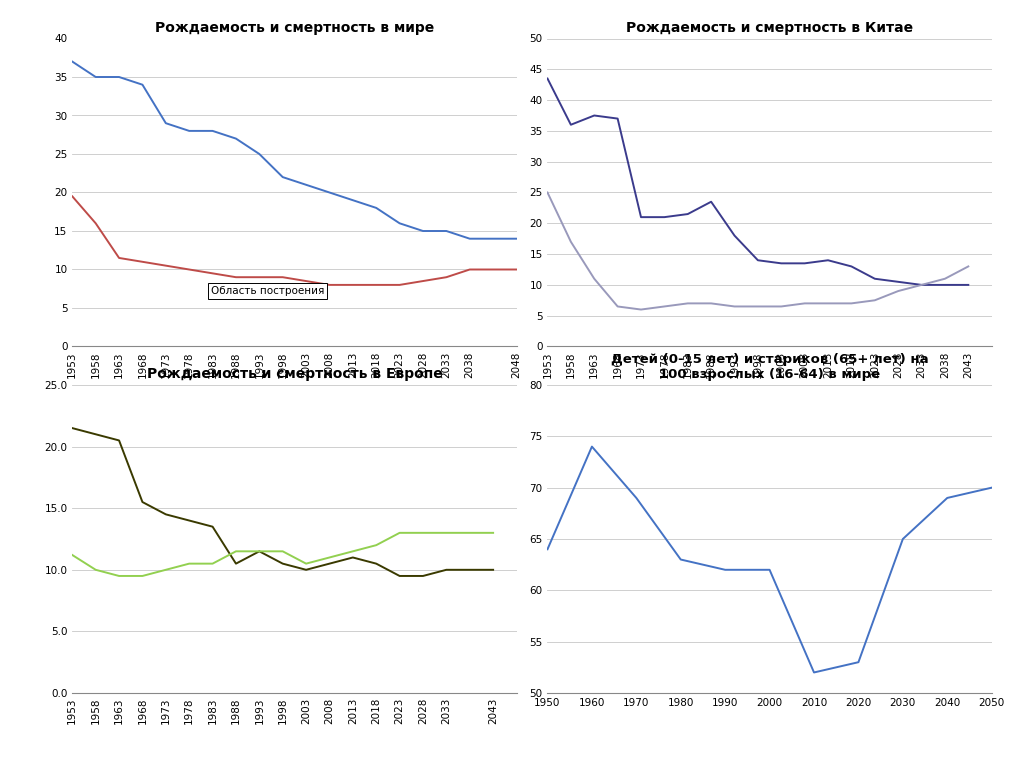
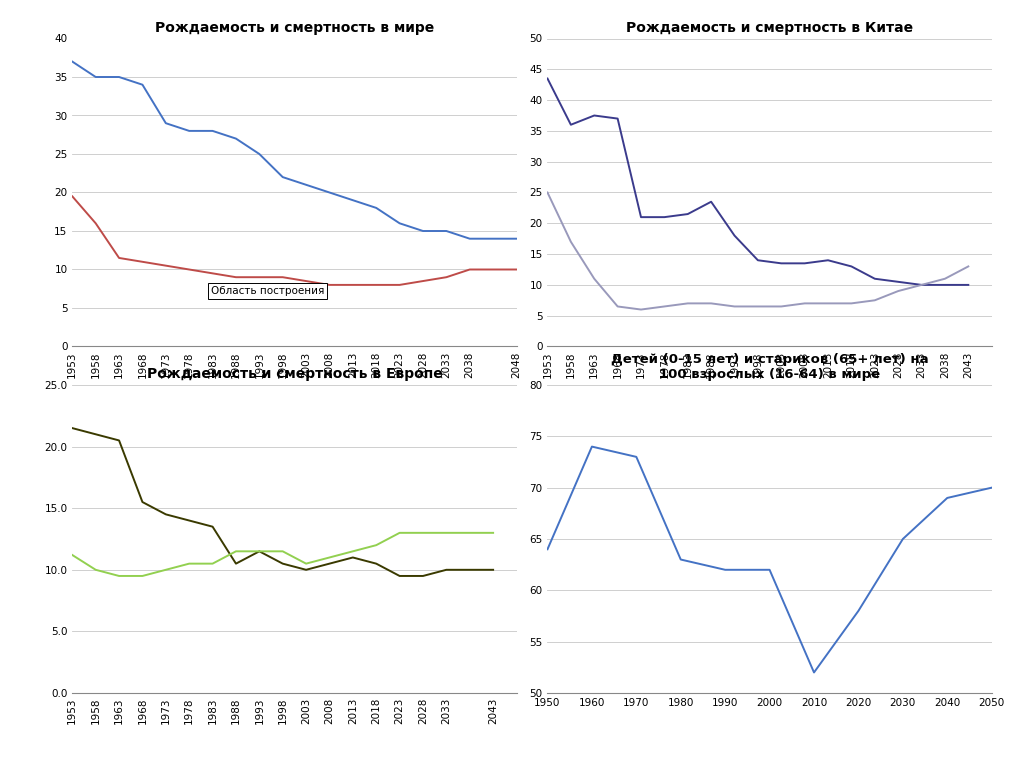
1970: 69 -> 73
2020: 53 -> 58
